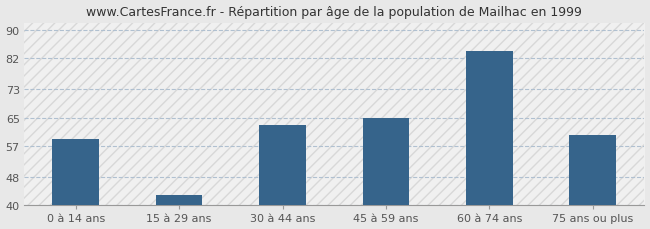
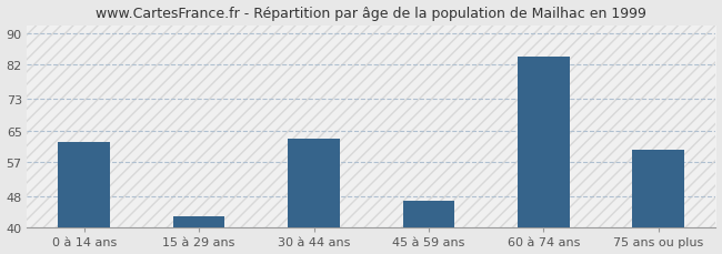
0 à 14 ans: 59 -> 62
45 à 59 ans: 65 -> 47
